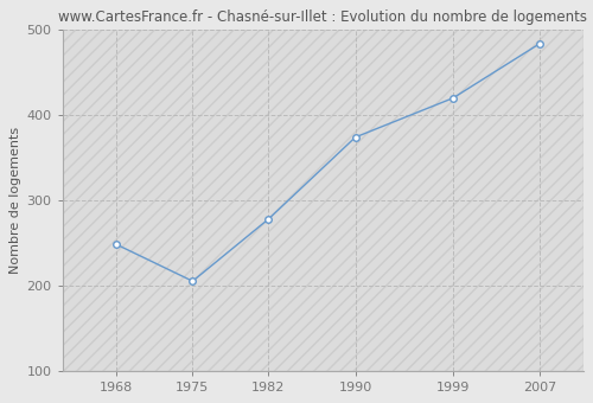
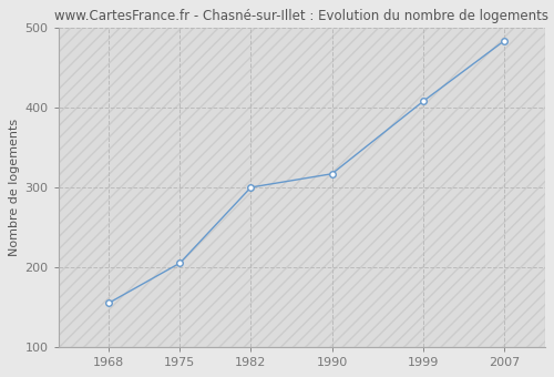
1968: 248 -> 155
1982: 278 -> 300
1990: 374 -> 317
1999: 420 -> 408
